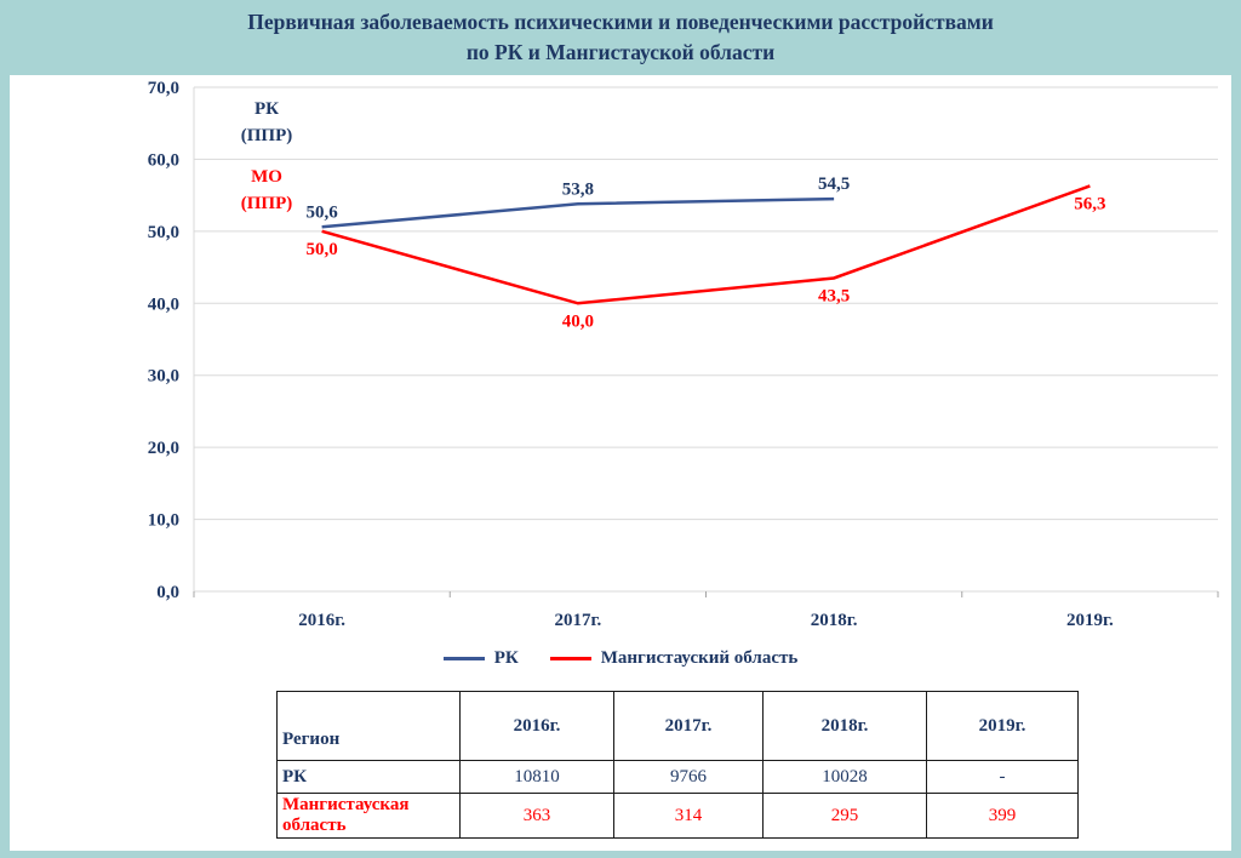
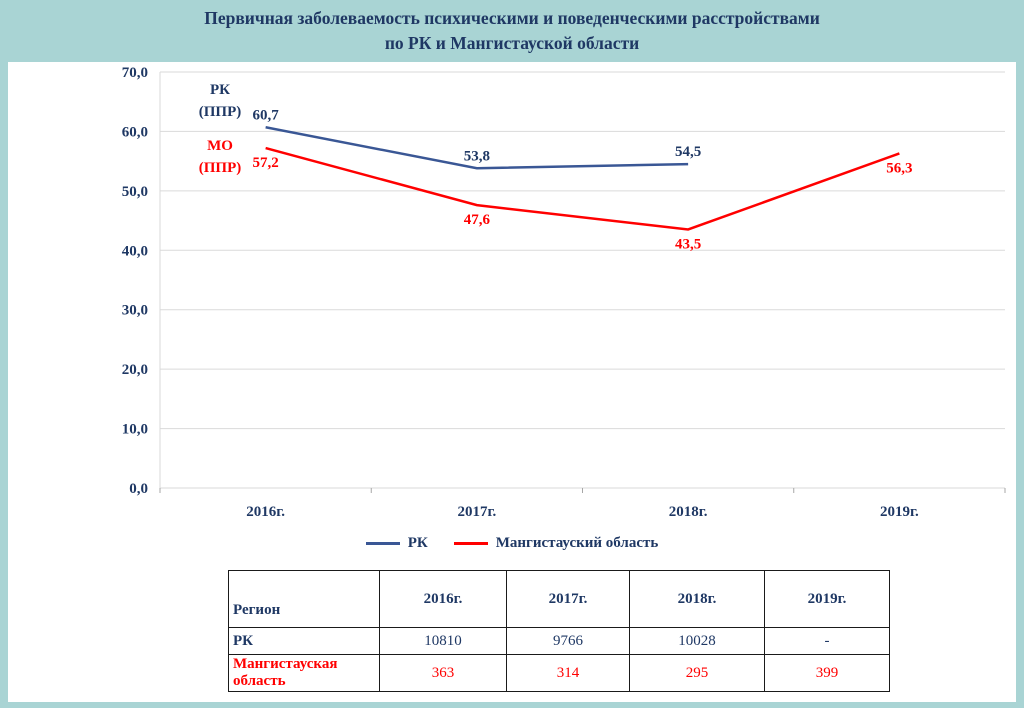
РК/2016г.: 50,6 -> 60,7
Мангистауский область/2016г.: 50,0 -> 57,2
Мангистауский область/2017г.: 40,0 -> 47,6
